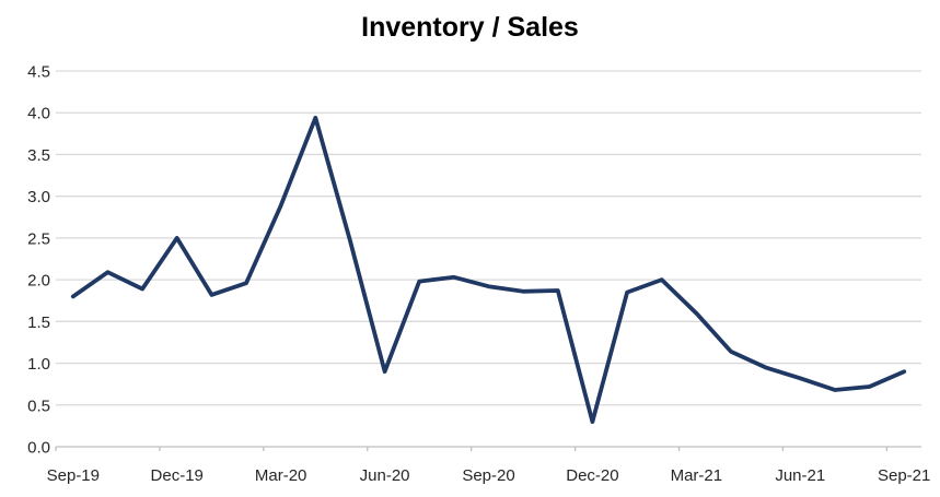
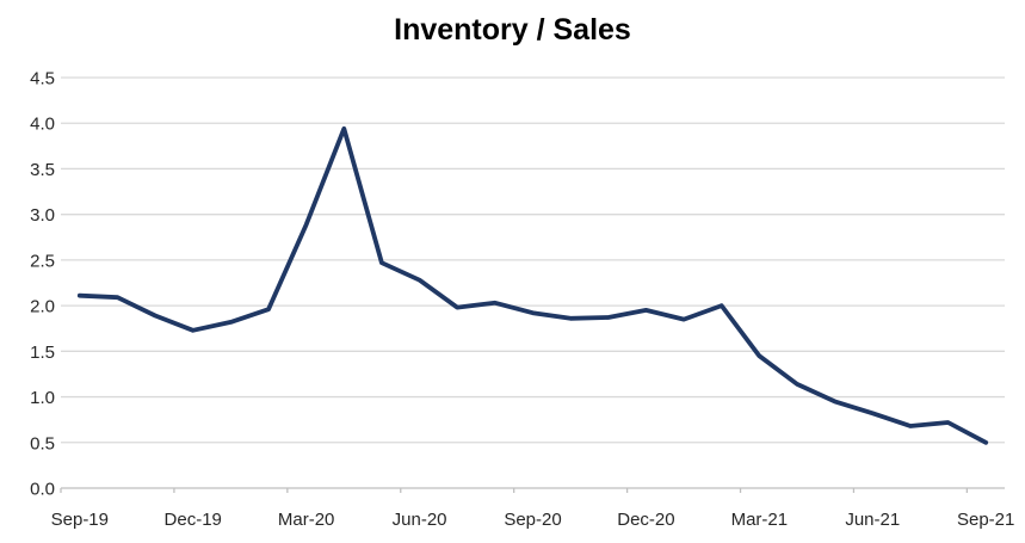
Sep-19: 1.8 -> 2.1
Dec-19: 2.5 -> 1.7
Jun-20: 0.9 -> 2.3
Dec-20: 0.3 -> 1.9
Mar-21: 1.6 -> 1.4
Sep-21: 0.9 -> 0.5
